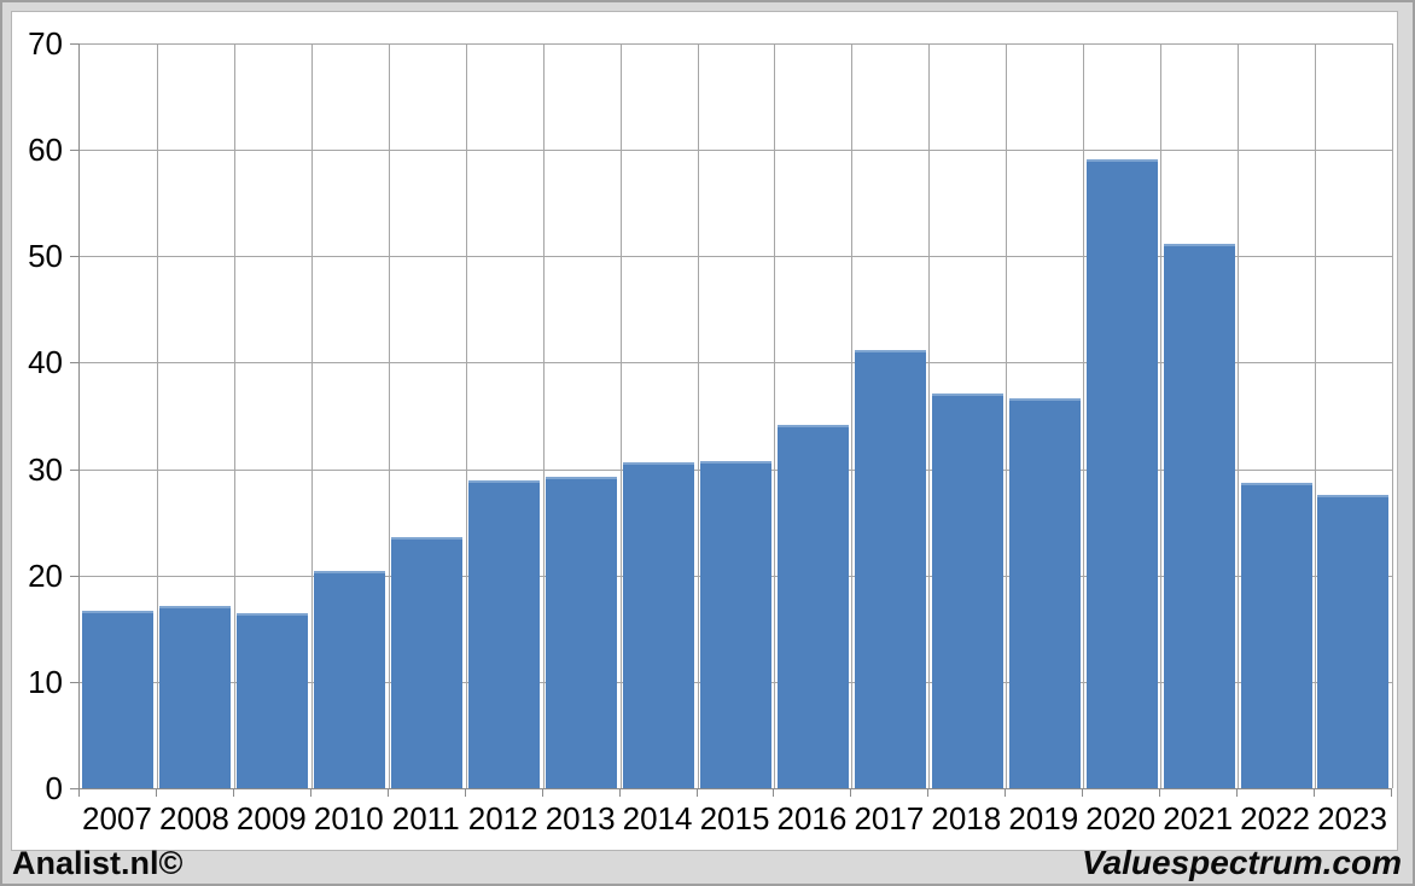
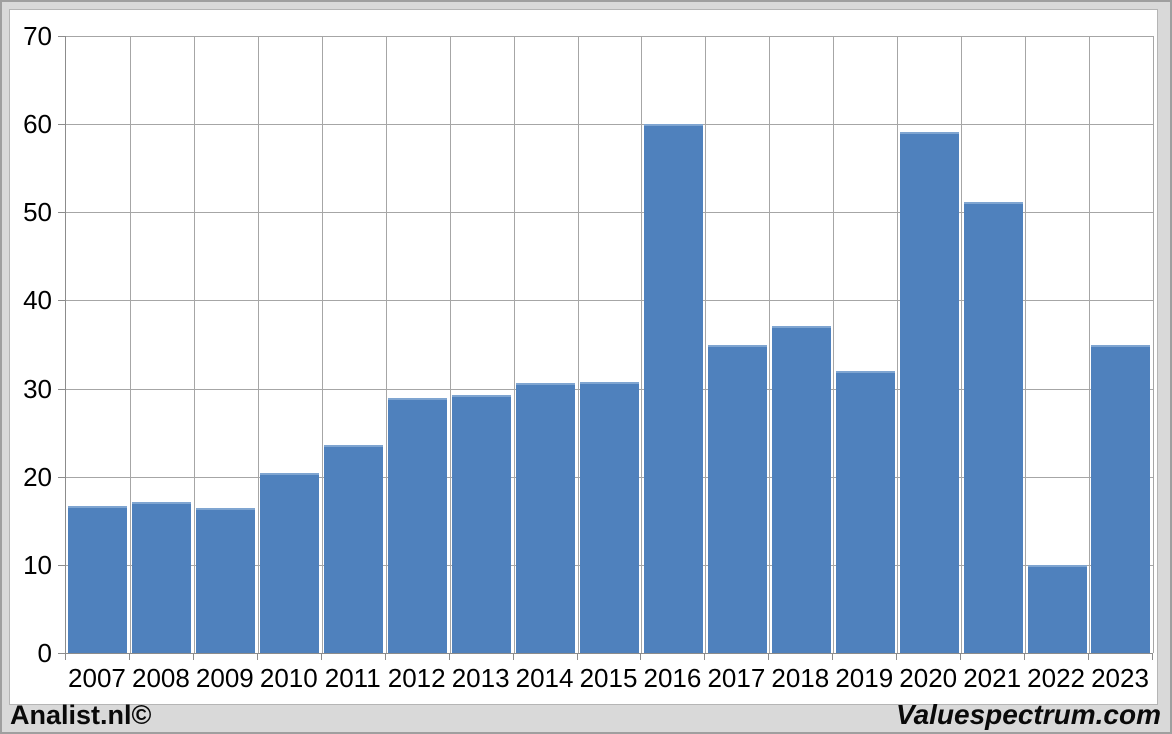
2016: 34 -> 60
2017: 41 -> 35
2019: 37 -> 32
2022: 29 -> 10
2023: 28 -> 35
